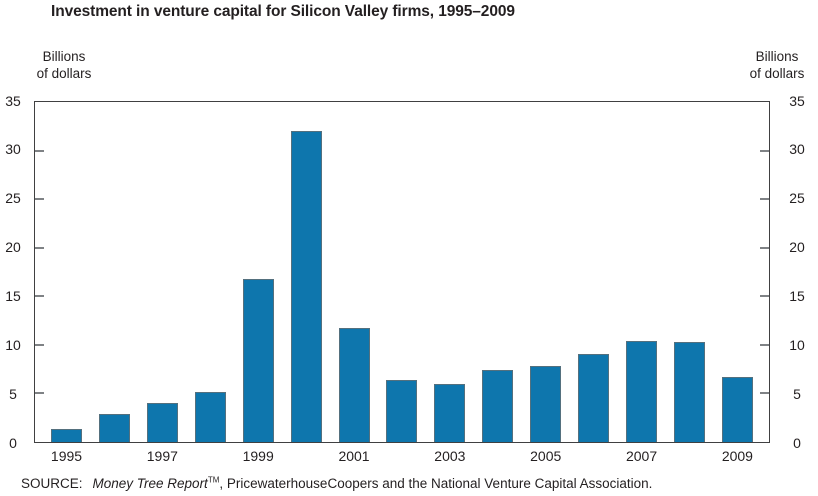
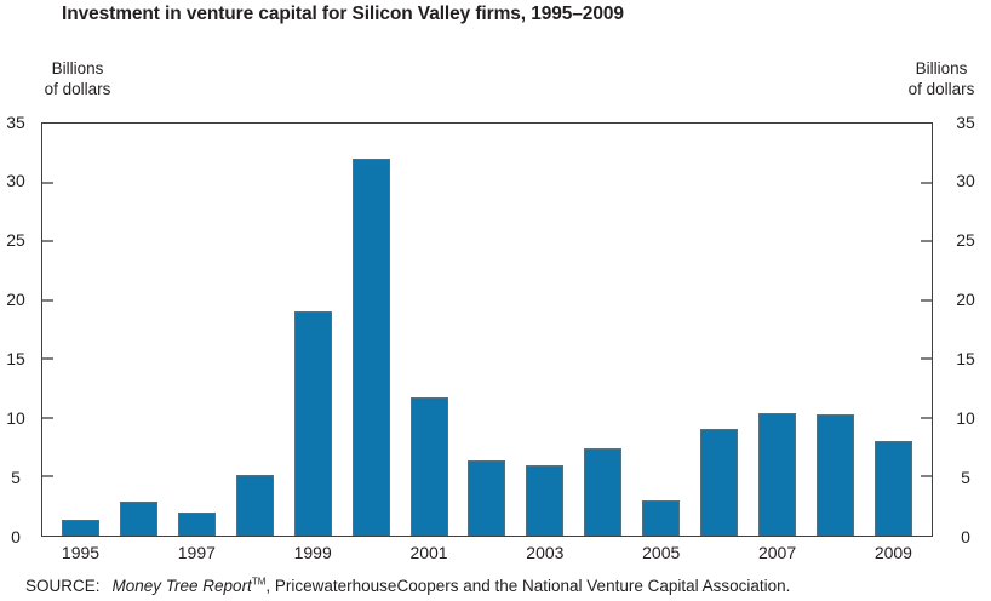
1997: 4 -> 2
1999: 17 -> 19
2005: 8 -> 3
2009: 7 -> 8
